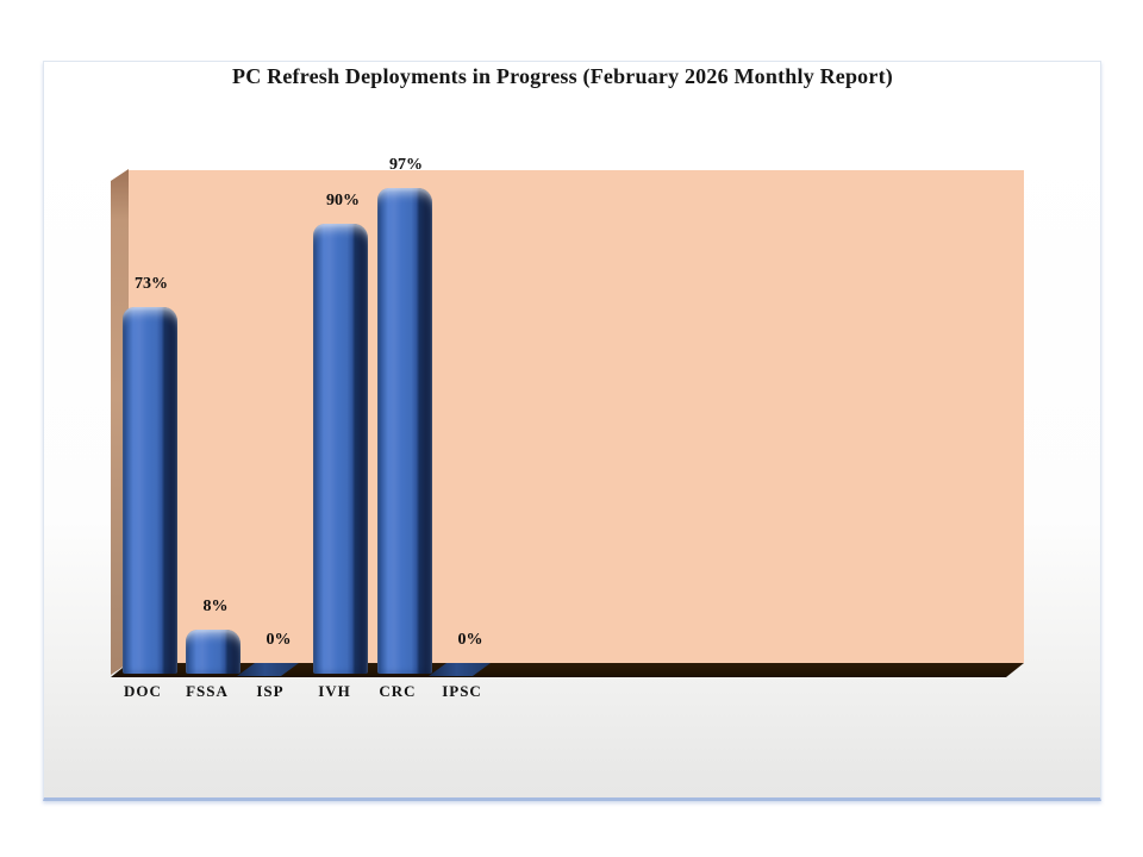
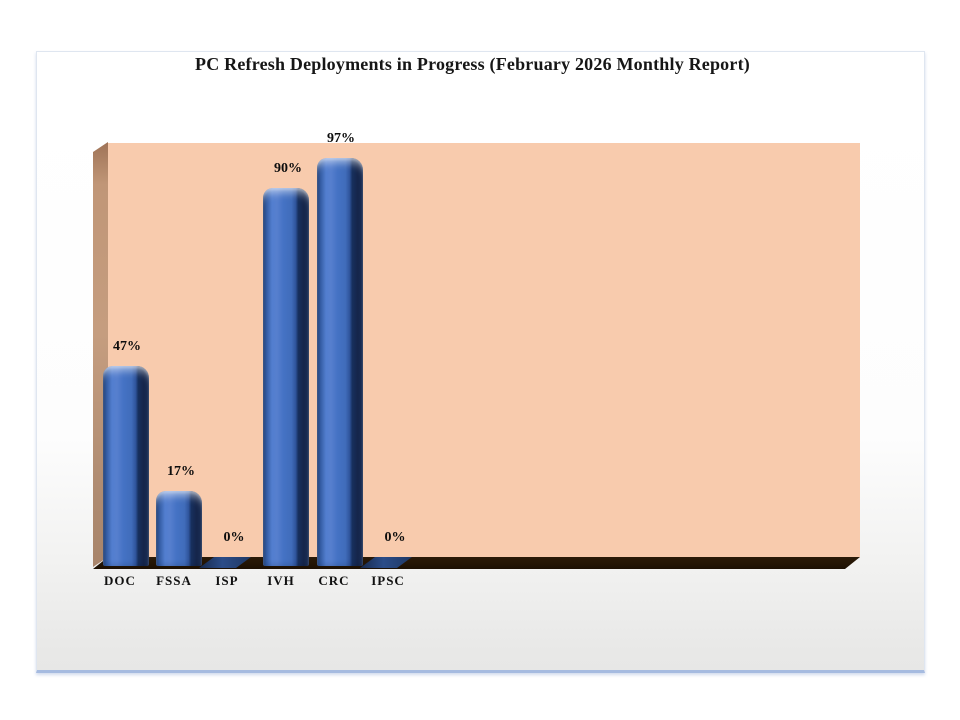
DOC: 73% -> 47%
FSSA: 8% -> 17%
